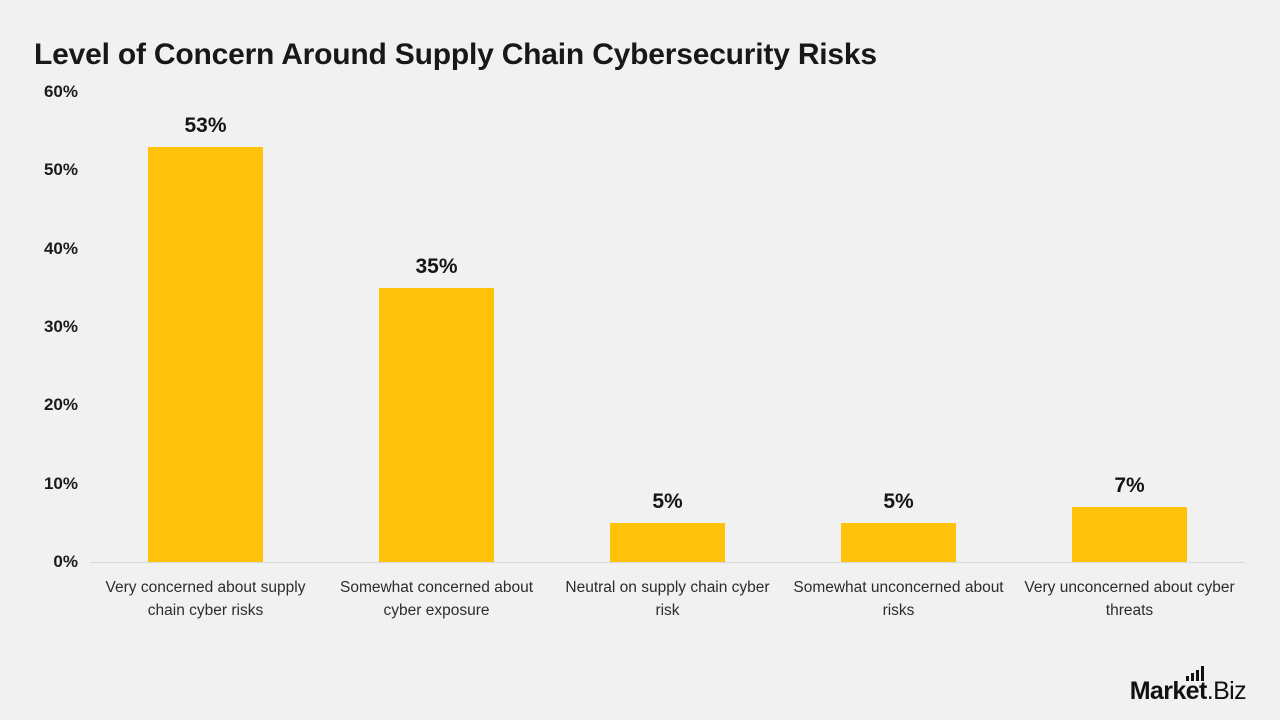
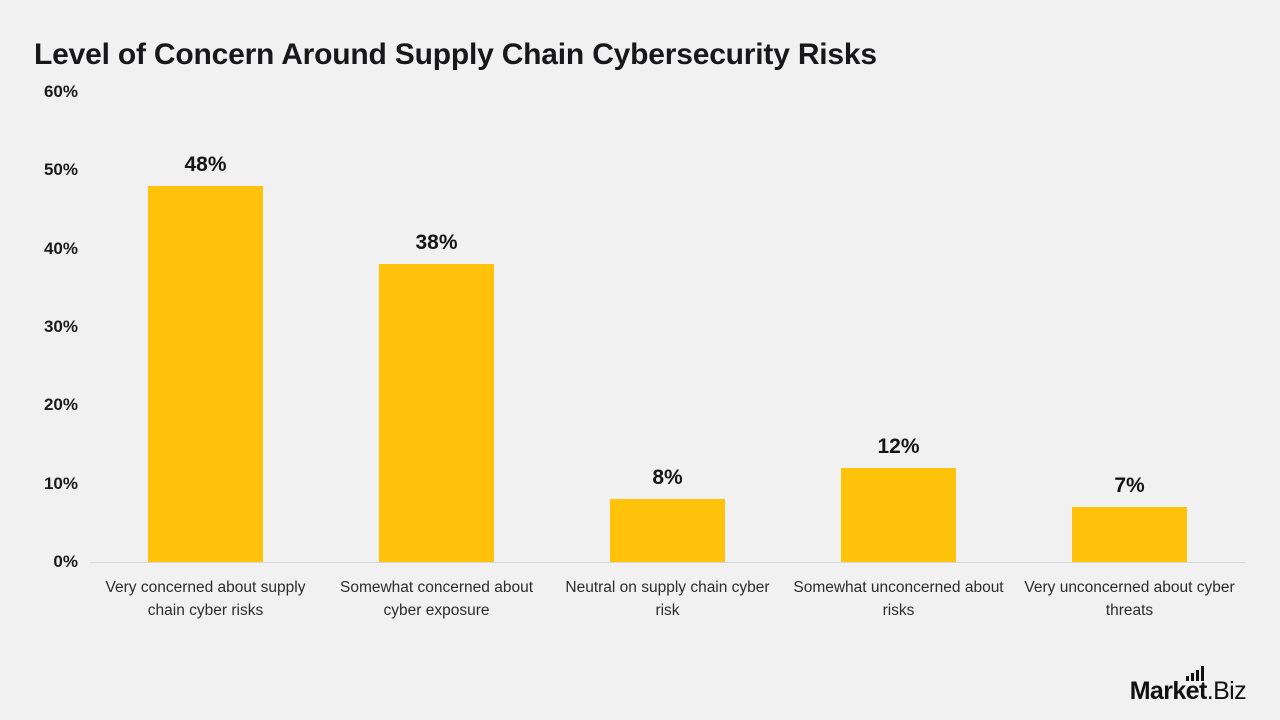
Very concerned about supply chain cyber risks: 53% -> 48%
Somewhat concerned about cyber exposure: 35% -> 38%
Neutral on supply chain cyber risk: 5% -> 8%
Somewhat unconcerned about risks: 5% -> 12%
